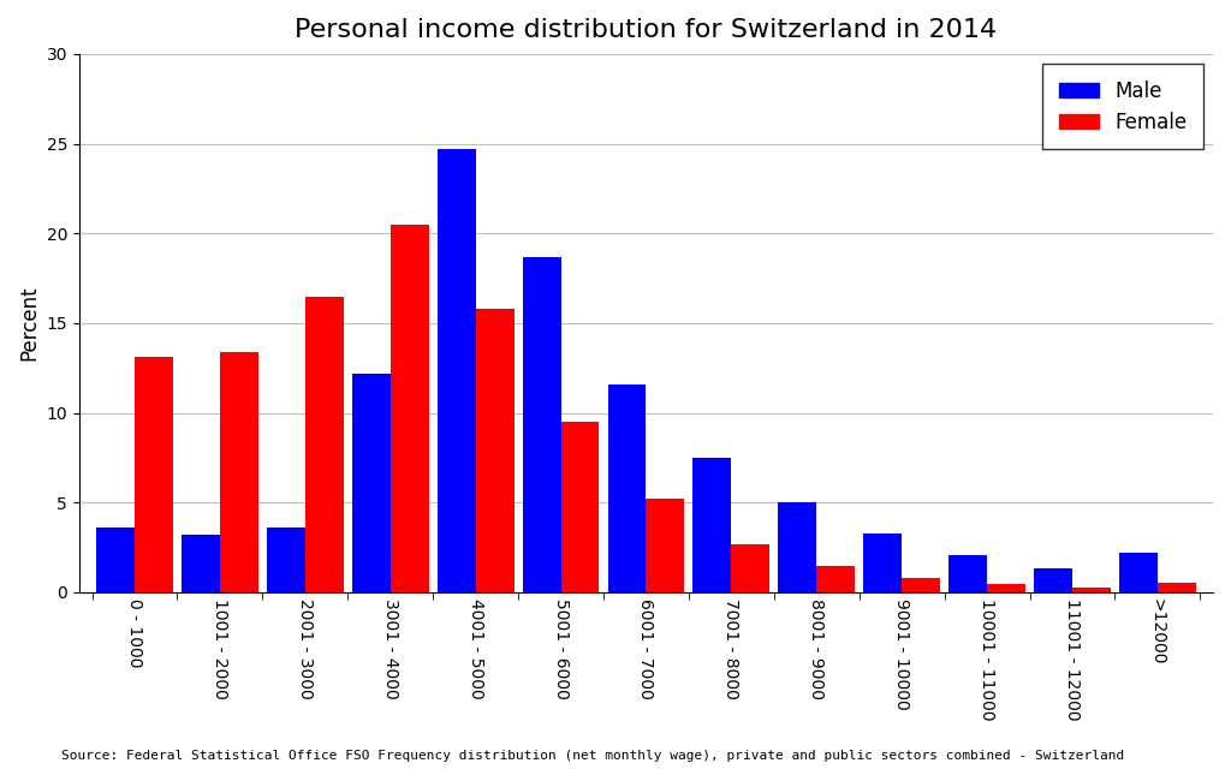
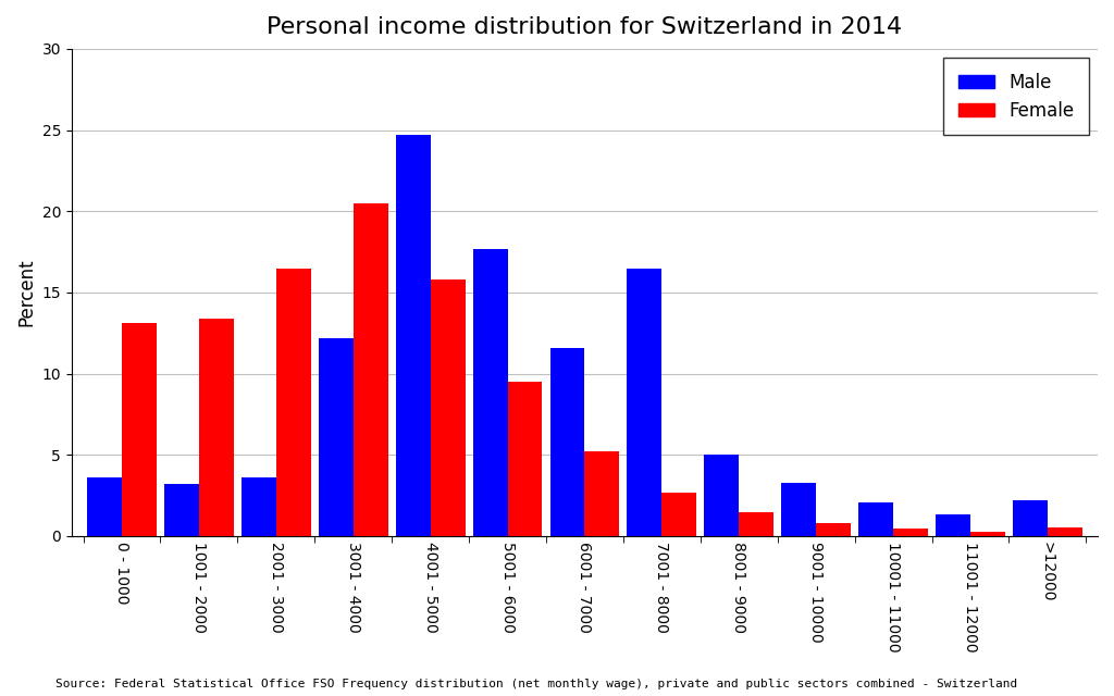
Male/5001 - 6000: 18.7 -> 17.7
Male/7001 - 8000: 7.5 -> 16.5
